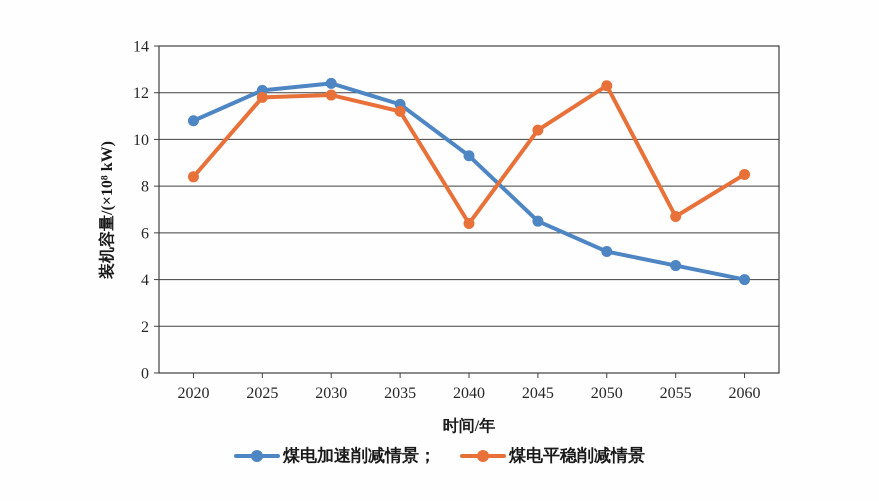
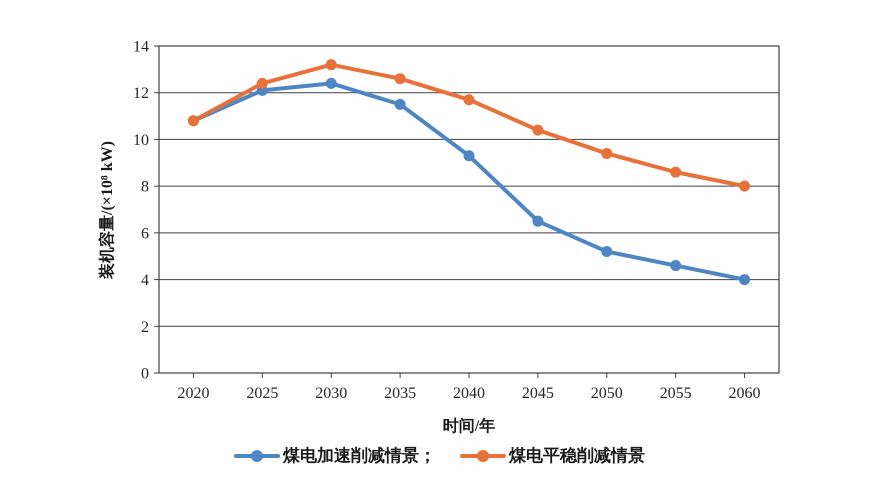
煤电平稳削减情景/2020: 8.4 -> 10.8
煤电平稳削减情景/2025: 11.8 -> 12.4
煤电平稳削减情景/2030: 11.9 -> 13.2
煤电平稳削减情景/2035: 11.2 -> 12.6
煤电平稳削减情景/2040: 6.4 -> 11.7
煤电平稳削减情景/2050: 12.3 -> 9.4
煤电平稳削减情景/2055: 6.7 -> 8.6
煤电平稳削减情景/2060: 8.5 -> 8.0
